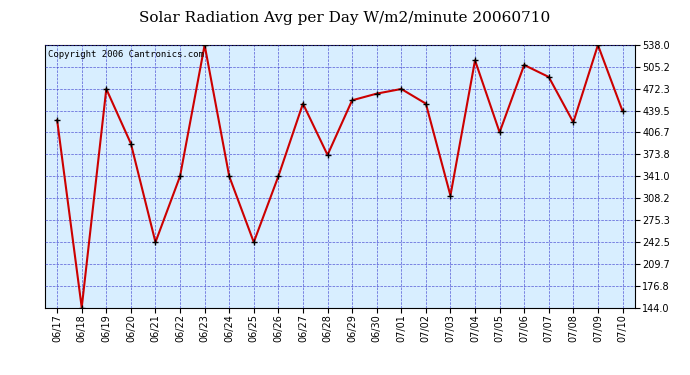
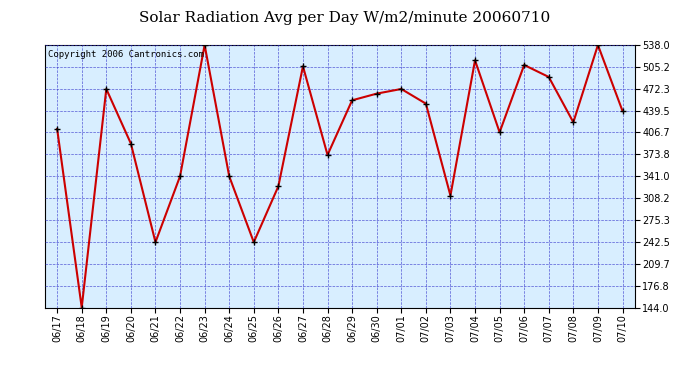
06/17: 425 -> 412
06/26: 341 -> 326
06/27: 450 -> 506
